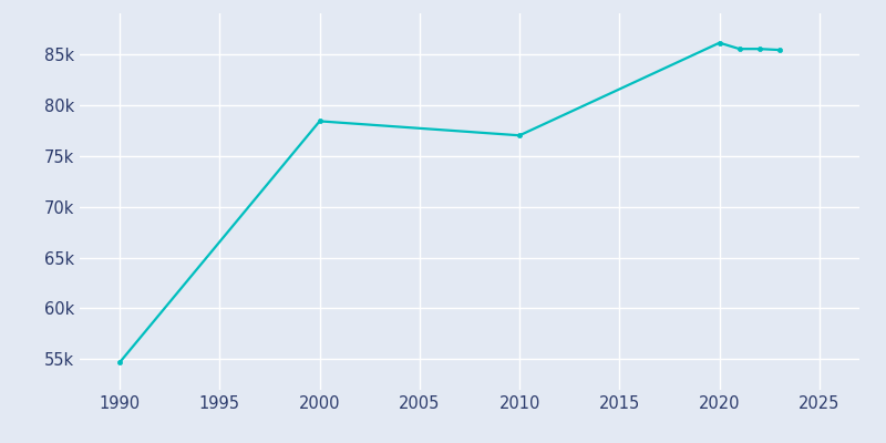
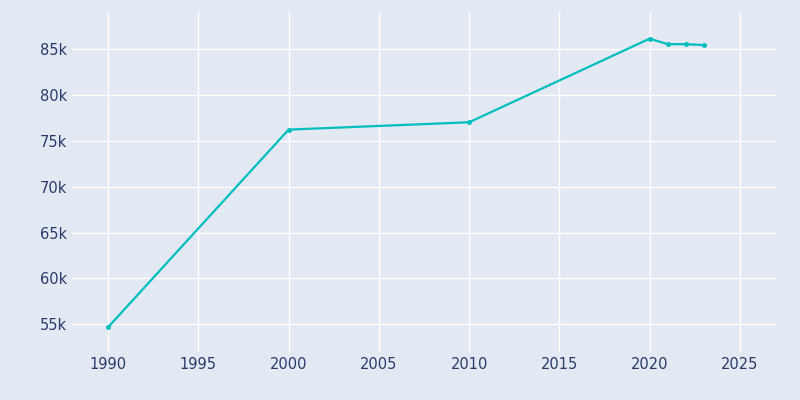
2000: 78.4k -> 76.2k
